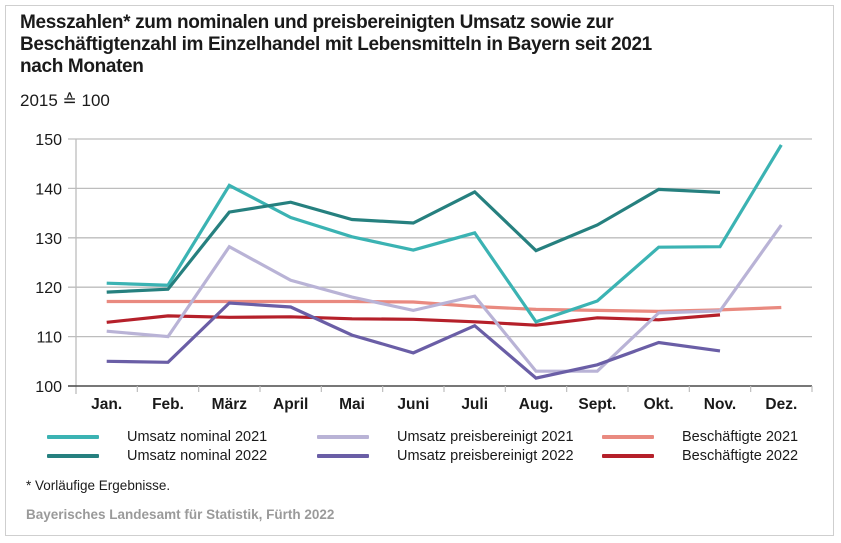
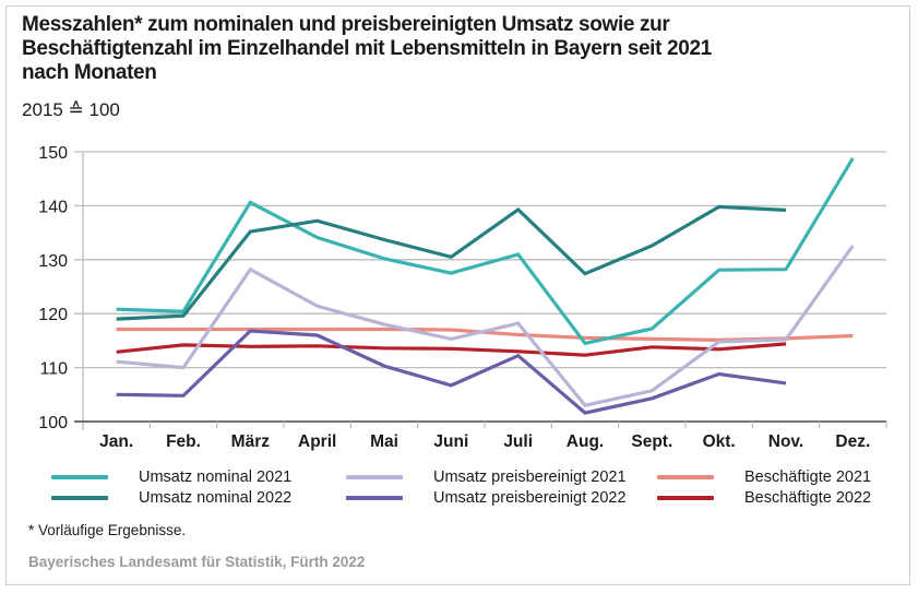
Umsatz nominal 2022/Juni: 133 -> 130
Umsatz nominal 2021/Aug.: 113 -> 114
Umsatz preisbereinigt 2021/Sept.: 103 -> 106
